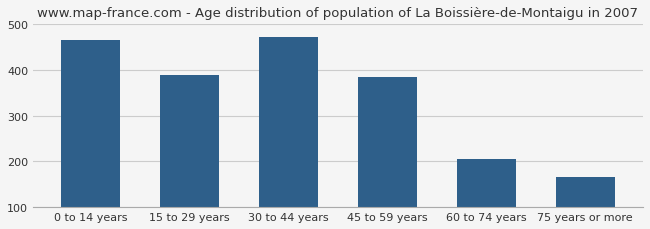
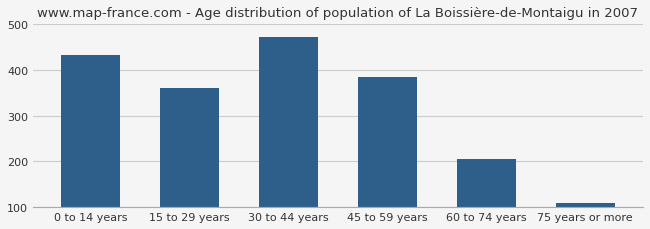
0 to 14 years: 465 -> 432
15 to 29 years: 390 -> 360
75 years or more: 165 -> 110
